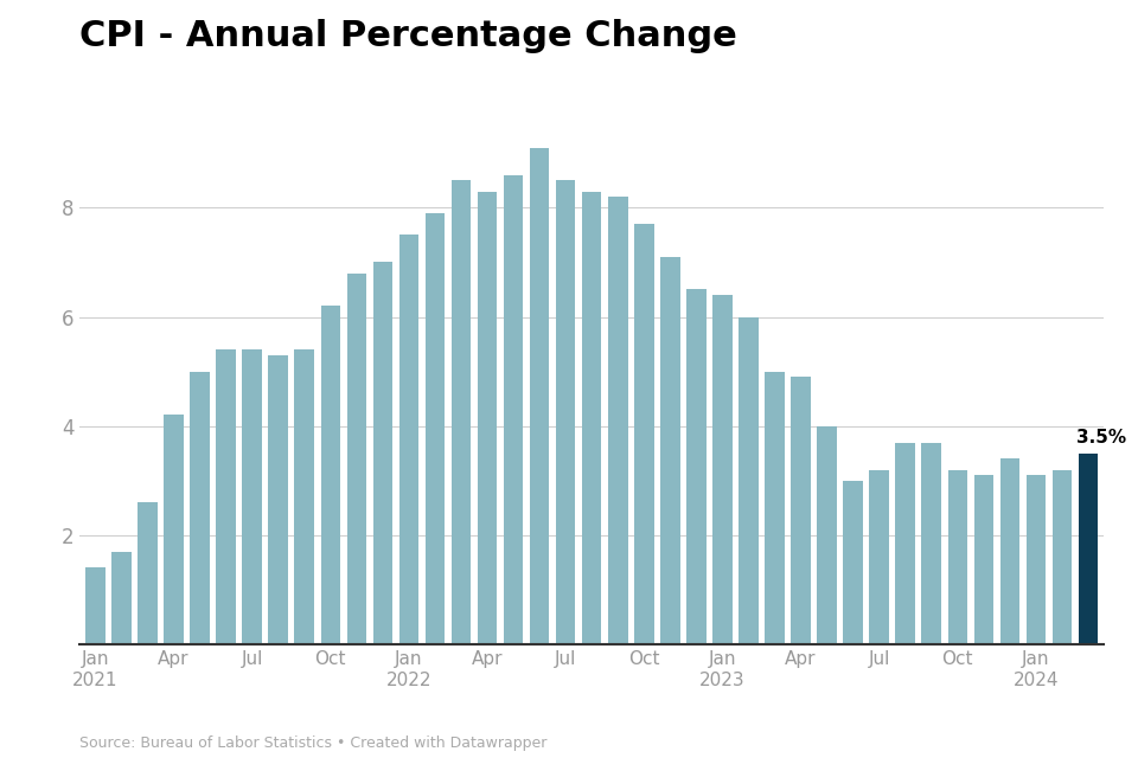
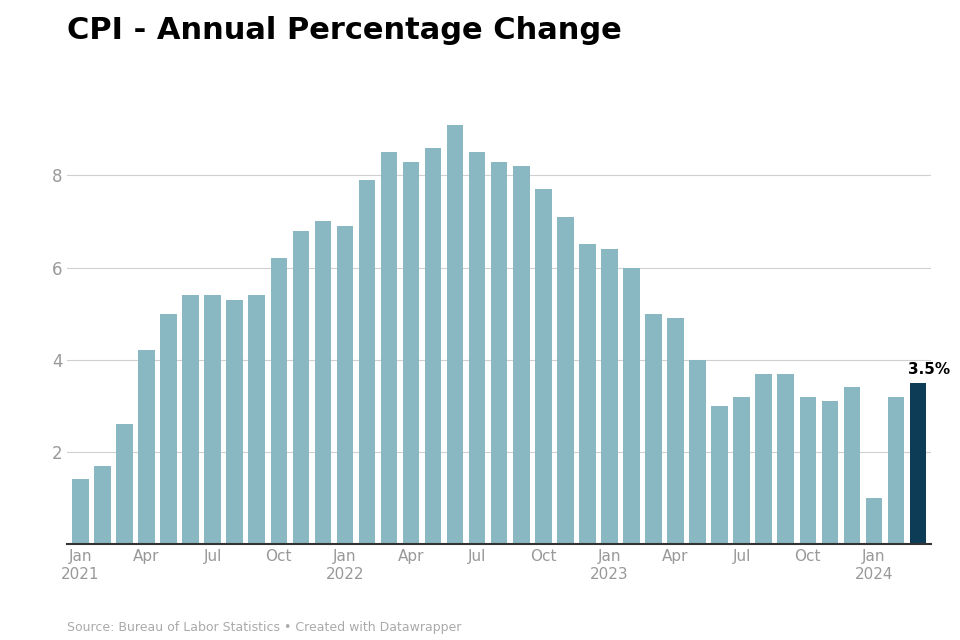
Jan 2022: 7.5 -> 6.9
Jan 2024: 3.1 -> 1.0
